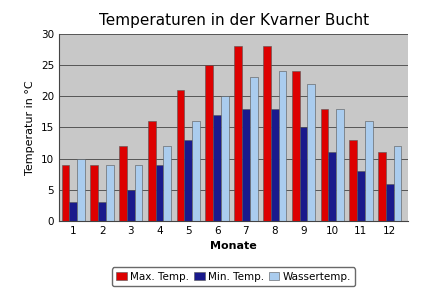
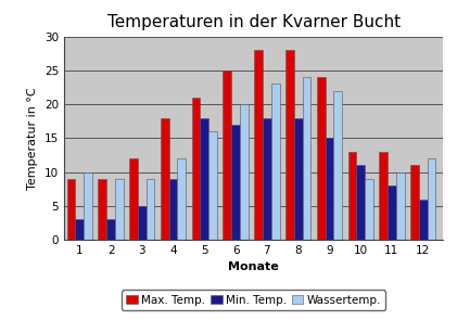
Max. Temp./4: 16 -> 18
Min. Temp./5: 13 -> 18
Max. Temp./10: 18 -> 13
Wassertemp./10: 18 -> 9
Wassertemp./11: 16 -> 10
